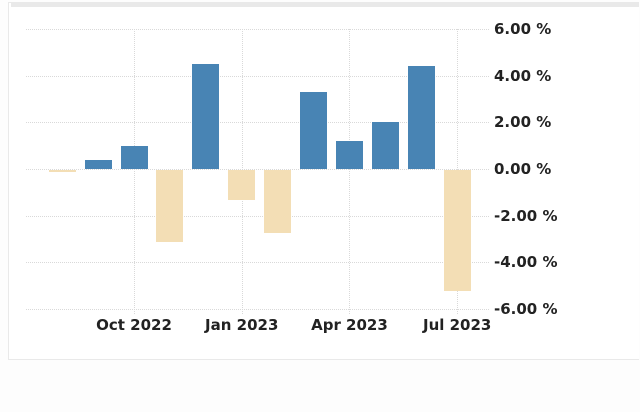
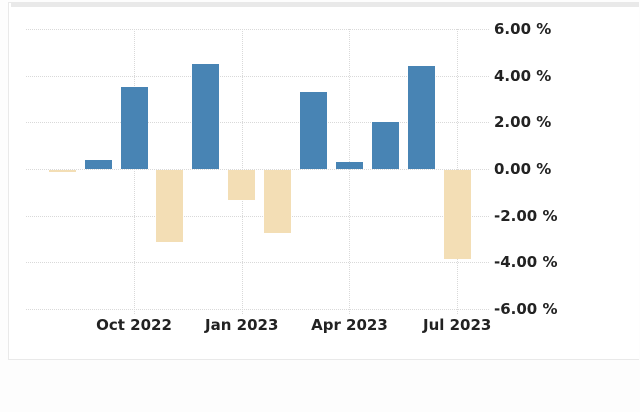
Oct 2022: 1.0% -> 3.5%
Apr 2023: 1.2% -> 0.3%
Jul 2023: -5.2% -> -3.8%
